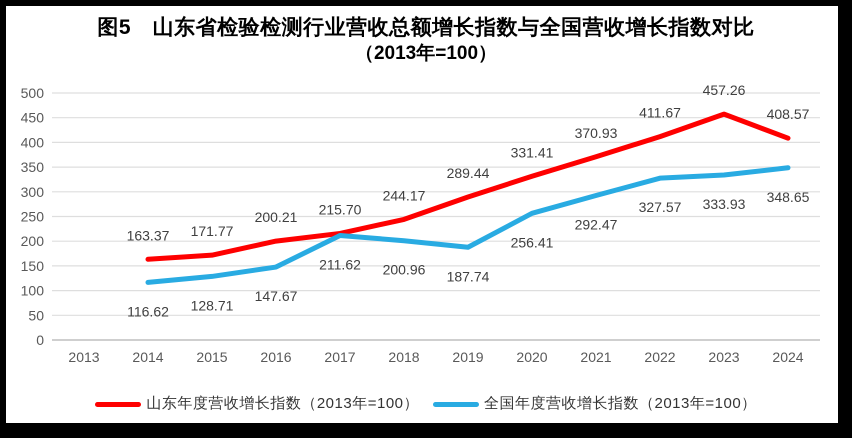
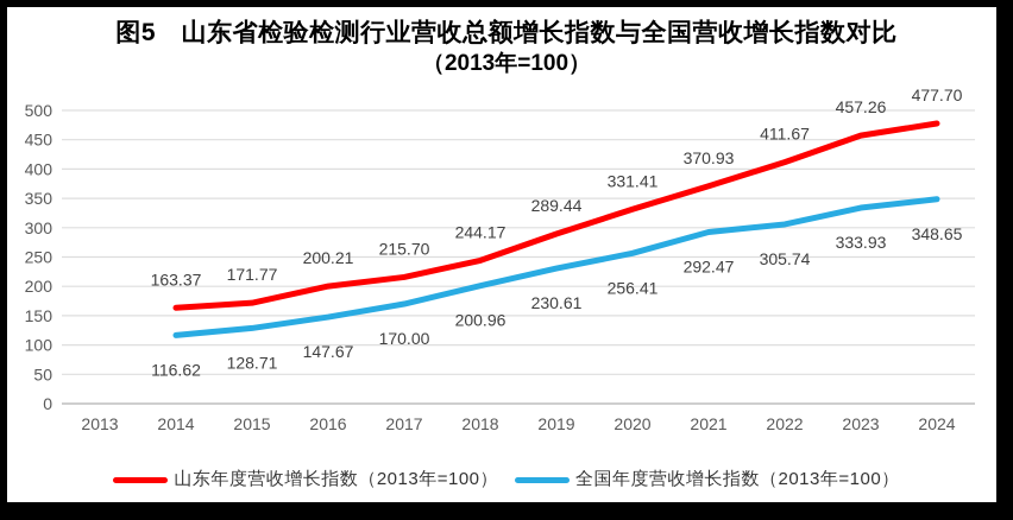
全国年度营收增长指数（2013年=100）/2017: 211.62 -> 170.00
全国年度营收增长指数（2013年=100）/2019: 187.74 -> 230.61
全国年度营收增长指数（2013年=100）/2022: 327.57 -> 305.74
山东年度营收增长指数（2013年=100）/2024: 408.57 -> 477.70
